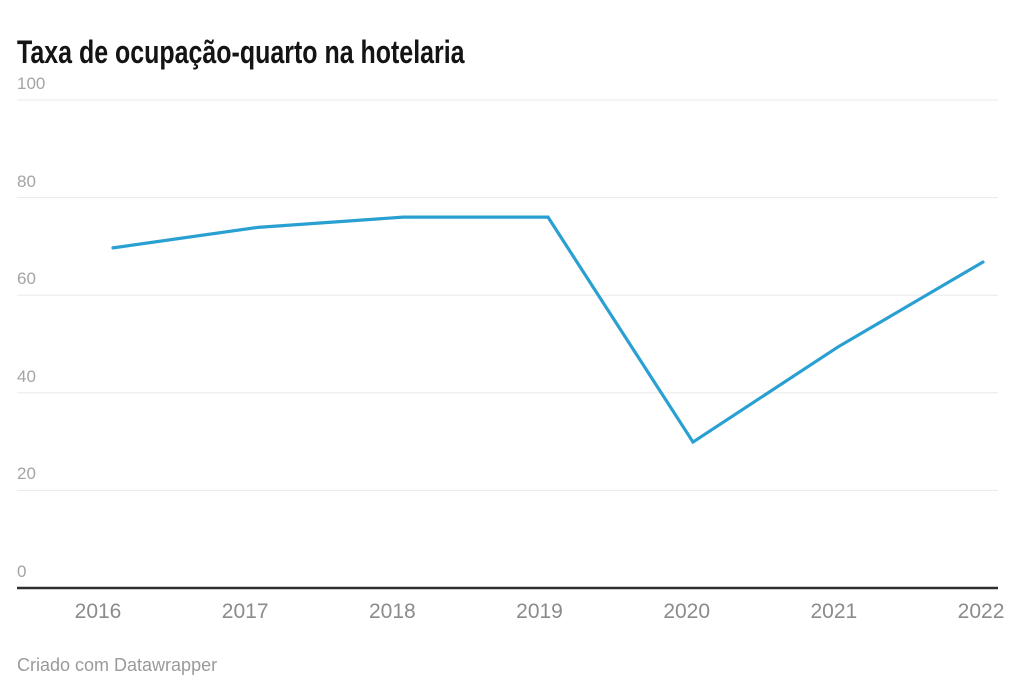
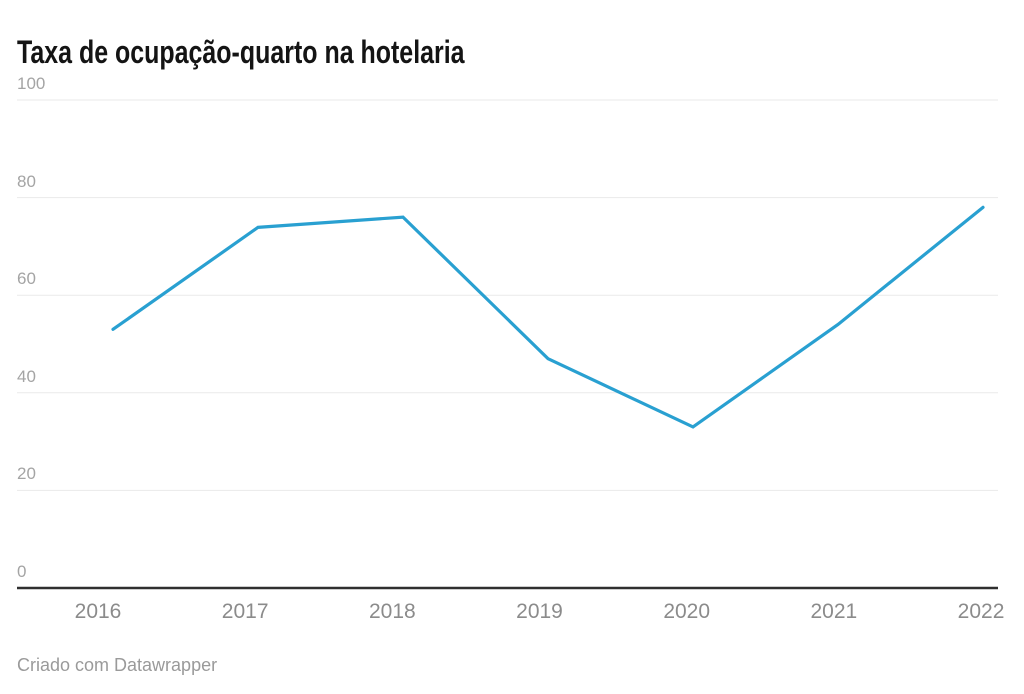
2016: 70 -> 53
2019: 76 -> 47
2020: 30 -> 33
2021: 49 -> 54
2022: 67 -> 78
